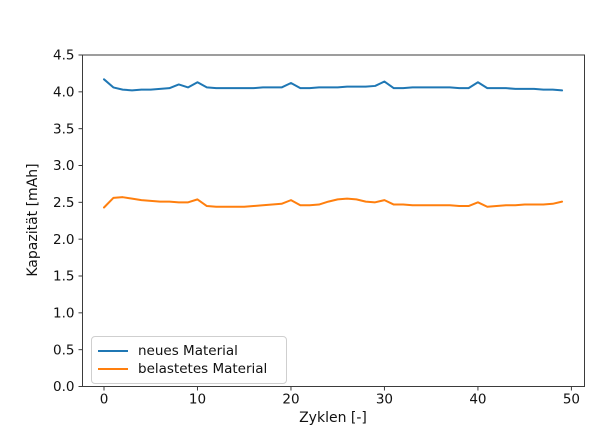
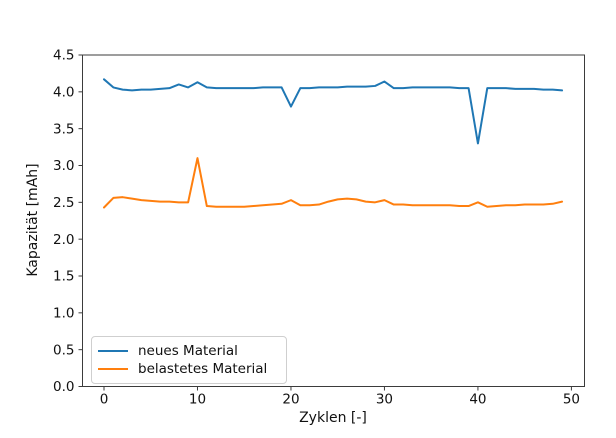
belastetes Material/10: 2.5 -> 3.1
neues Material/20: 4.1 -> 3.8
neues Material/40: 4.1 -> 3.3
